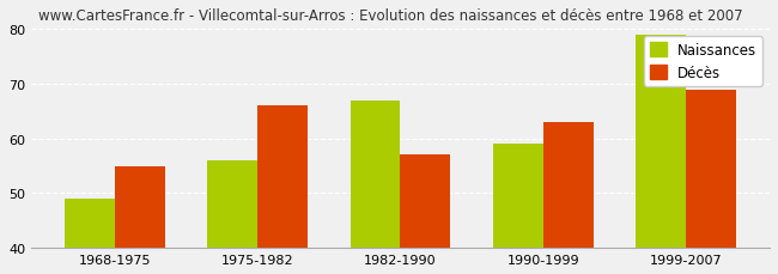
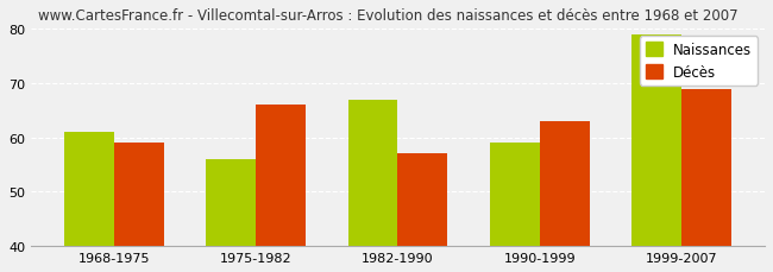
Naissances/1968-1975: 49 -> 61
Décès/1968-1975: 55 -> 59
